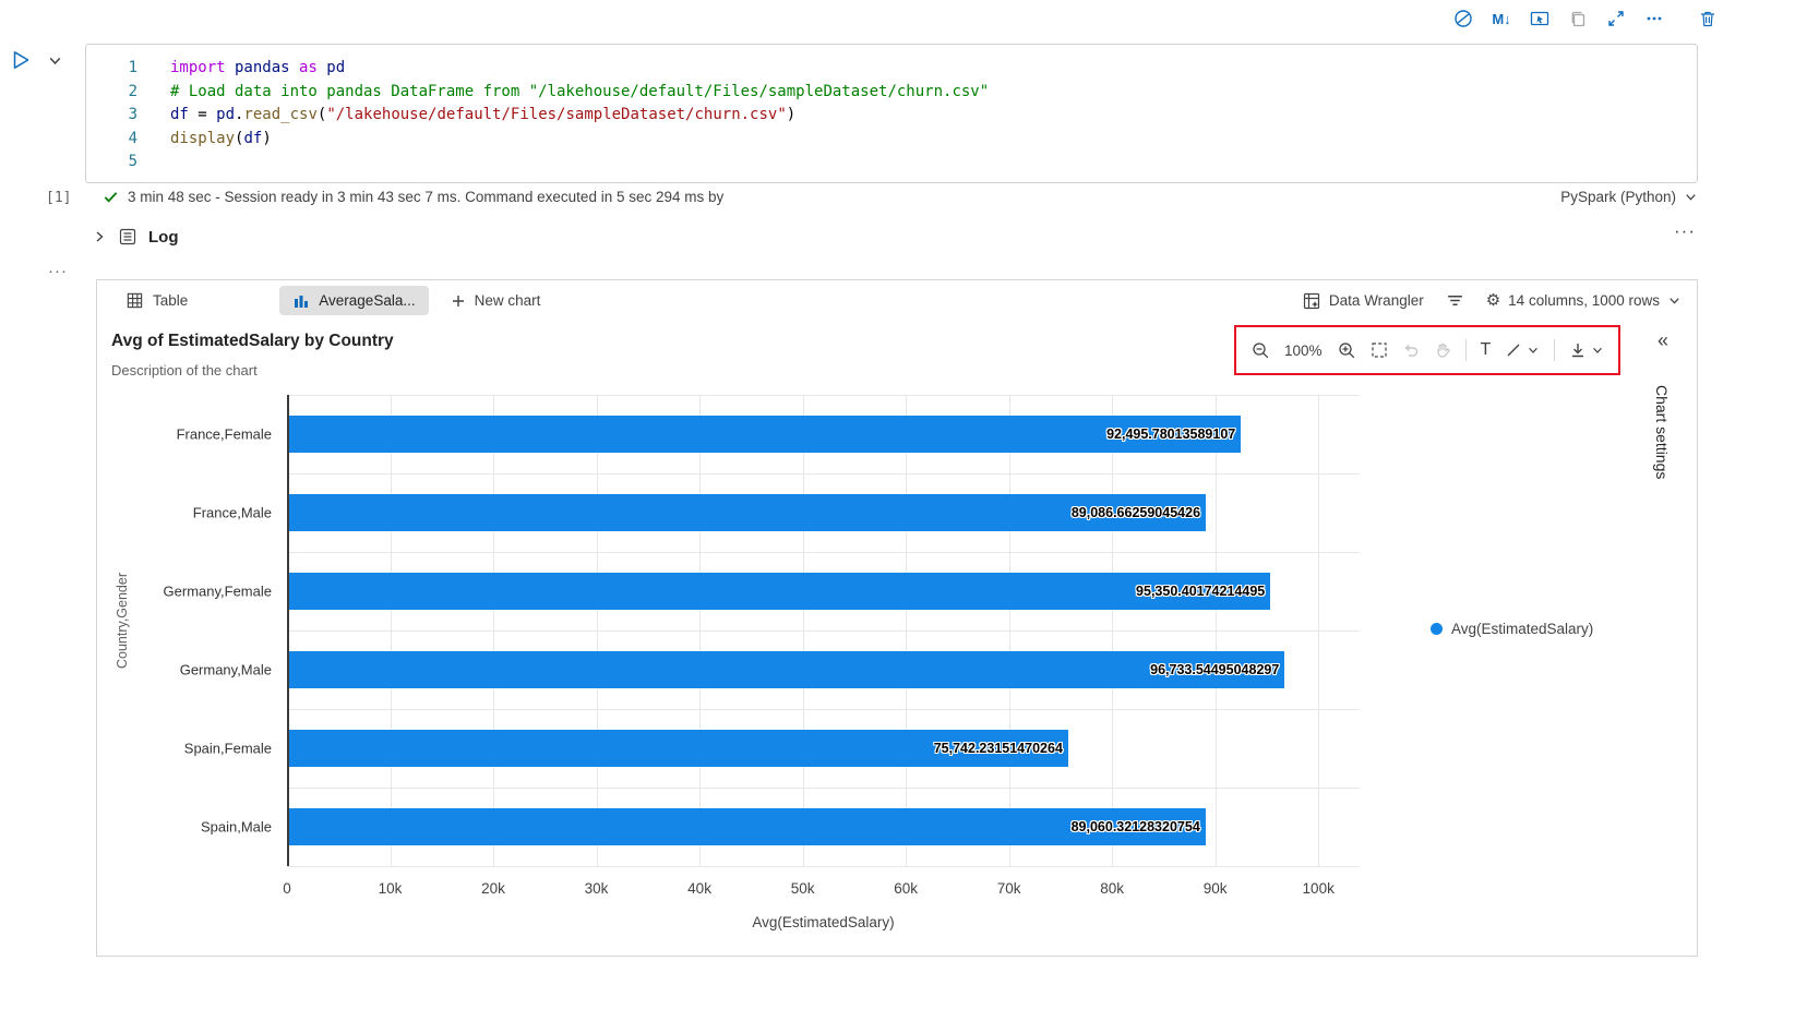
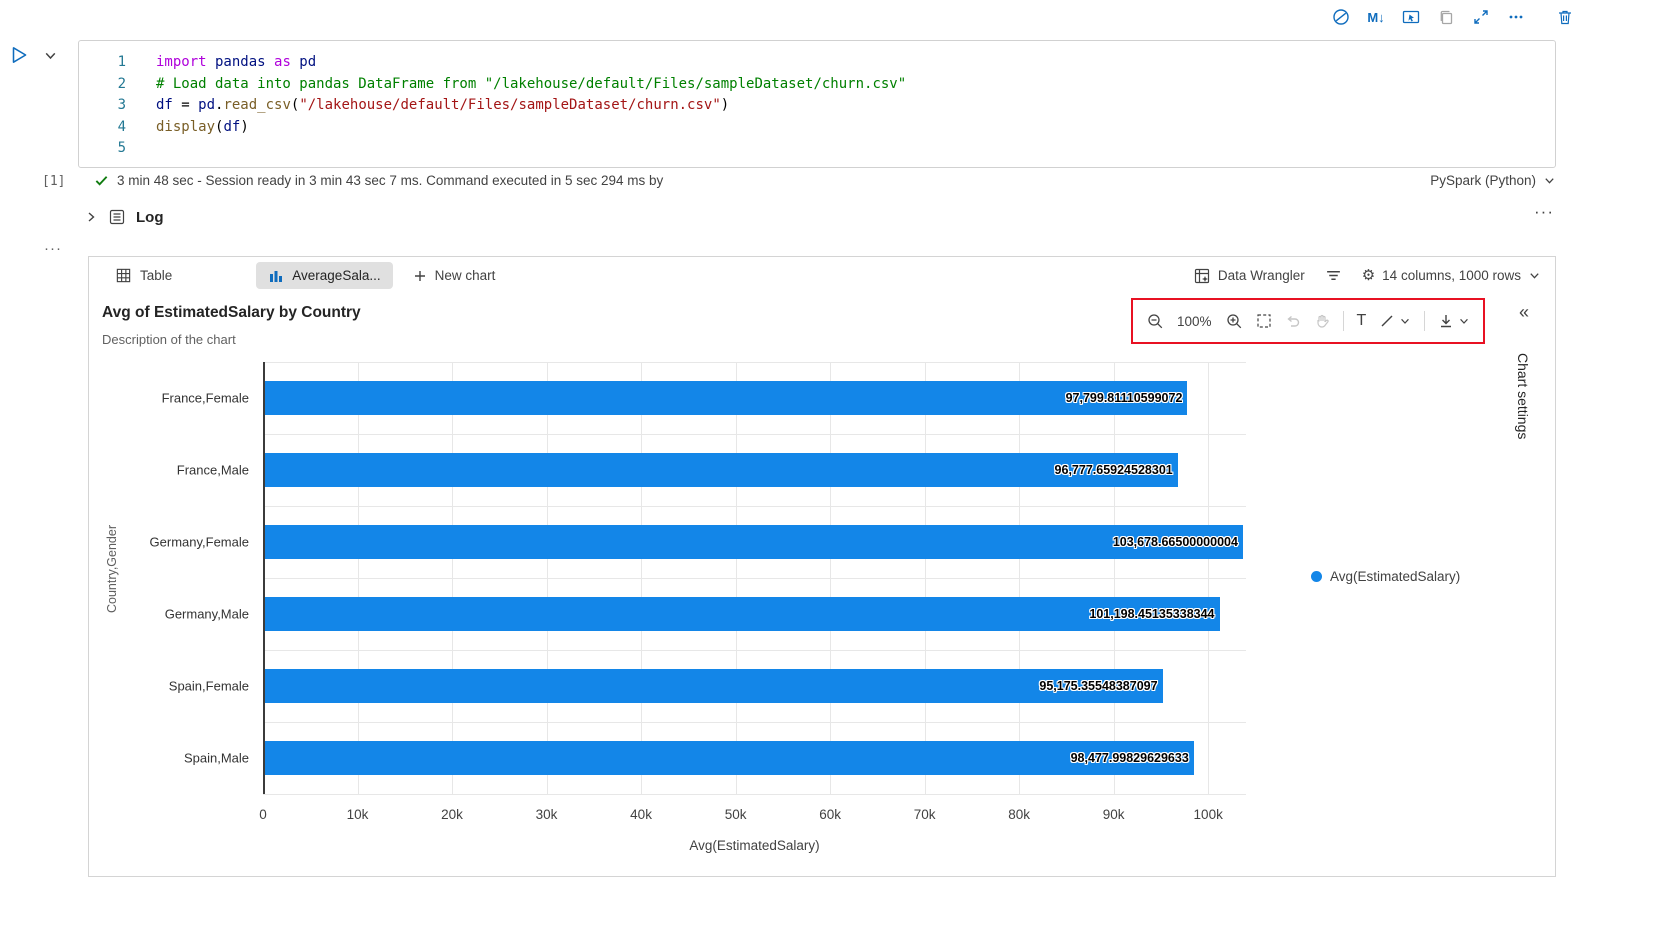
France,Female: 92,495.78013589107 -> 97,799.81110599072
France,Male: 89,086.66259045426 -> 96,777.65924528301
Germany,Female: 95,350.40174214495 -> 103,678.66500000004
Germany,Male: 96,733.54495048297 -> 101,198.45135338344
Spain,Female: 75,742.23151470264 -> 95,175.35548387097
Spain,Male: 89,060.32128320754 -> 98,477.99829629633
